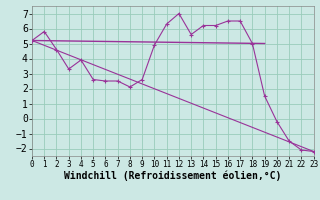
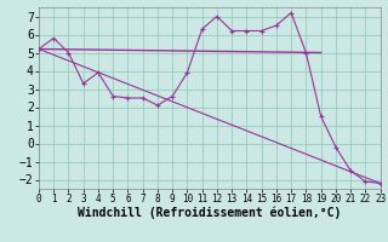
2: 4.6 -> 5.0
10: 4.9 -> 3.9
13: 5.6 -> 6.2
17: 6.5 -> 7.2
